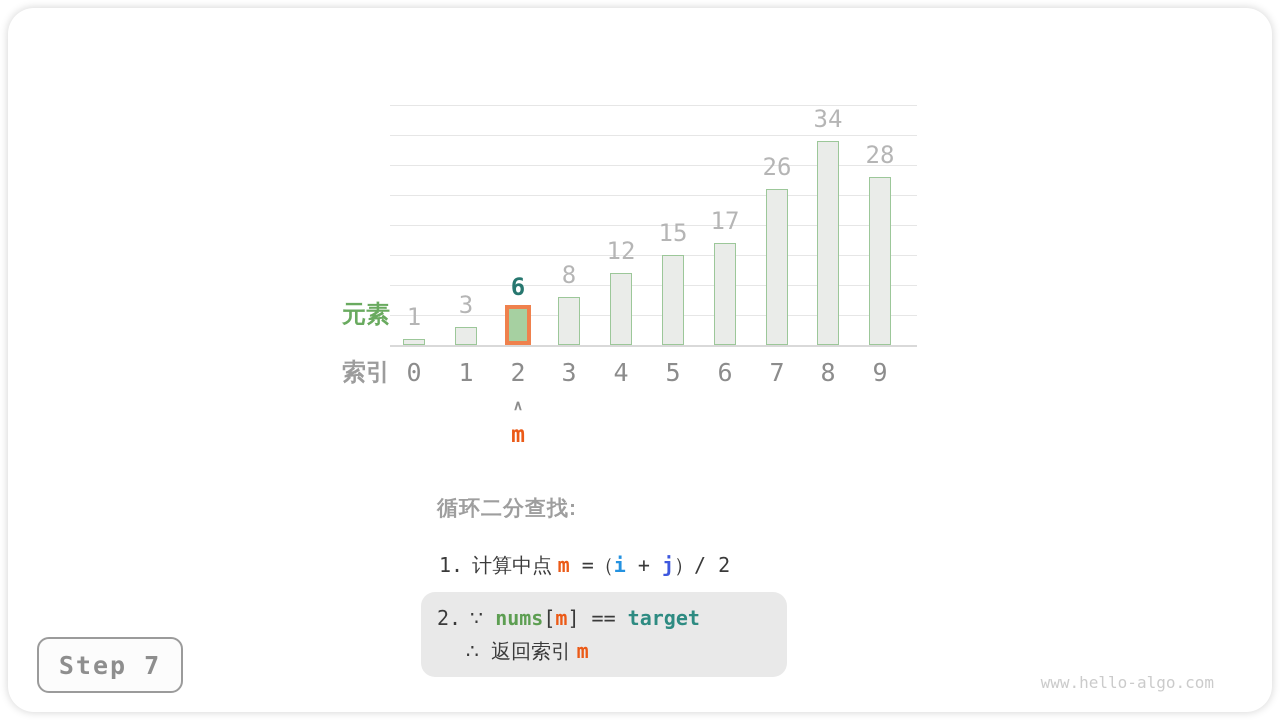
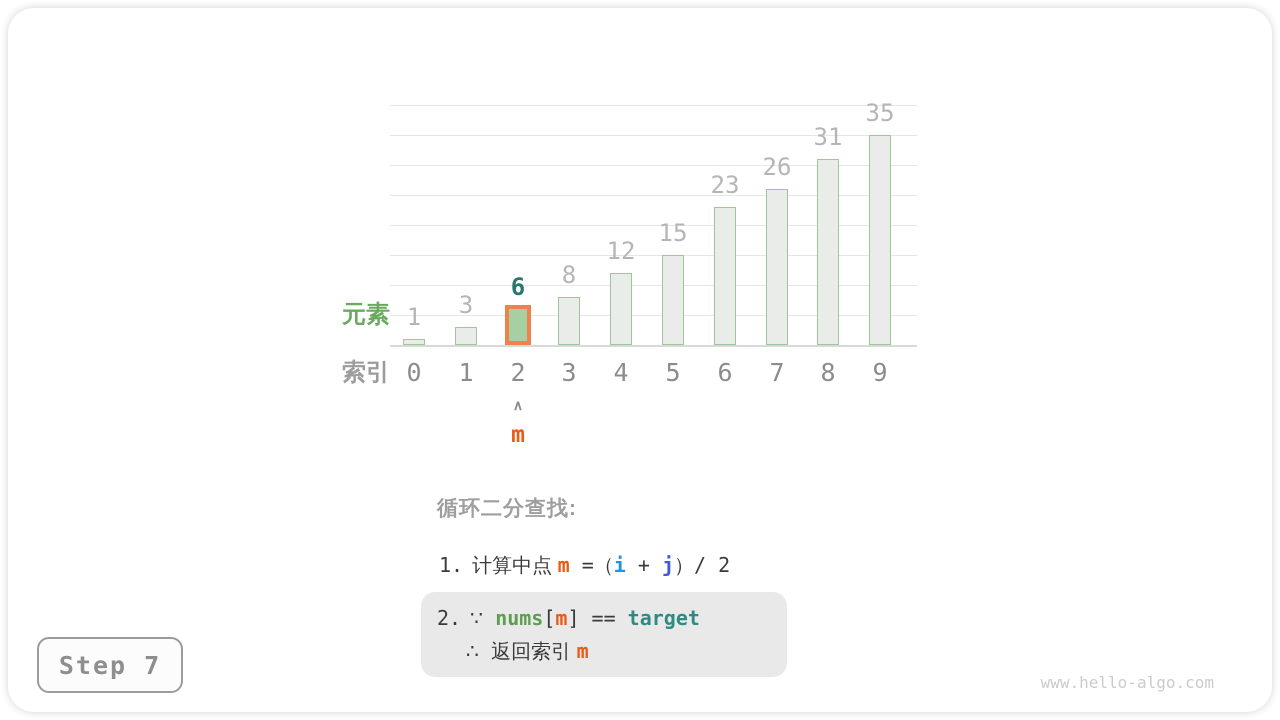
6: 17 -> 23
8: 34 -> 31
9: 28 -> 35
